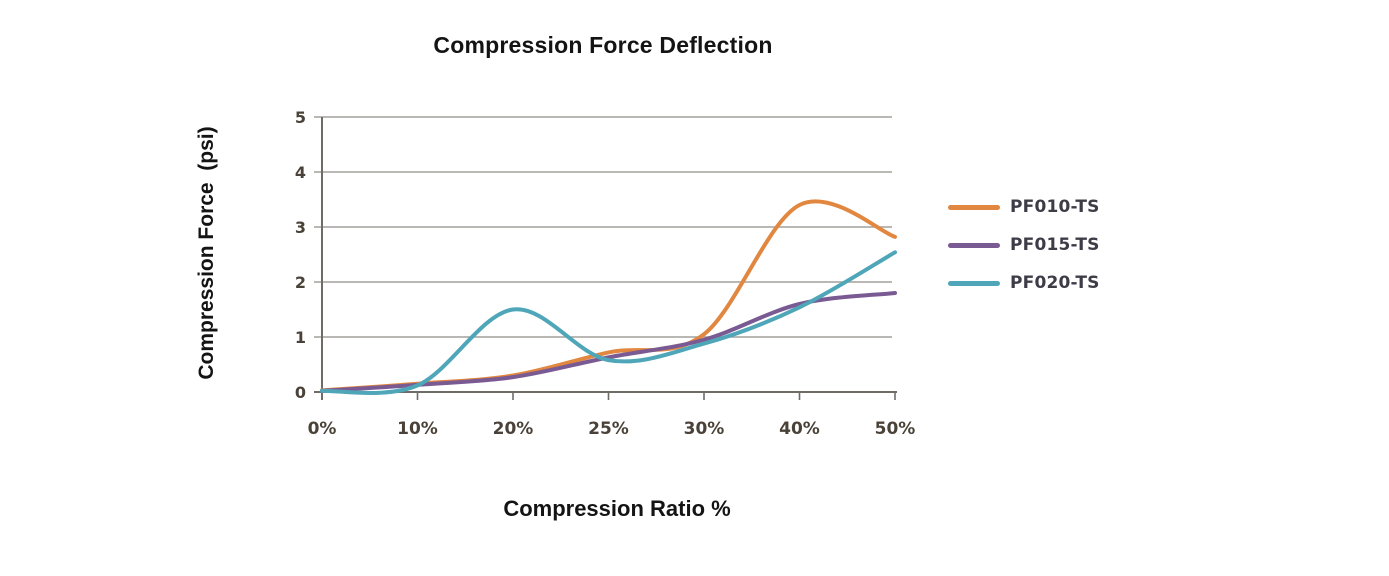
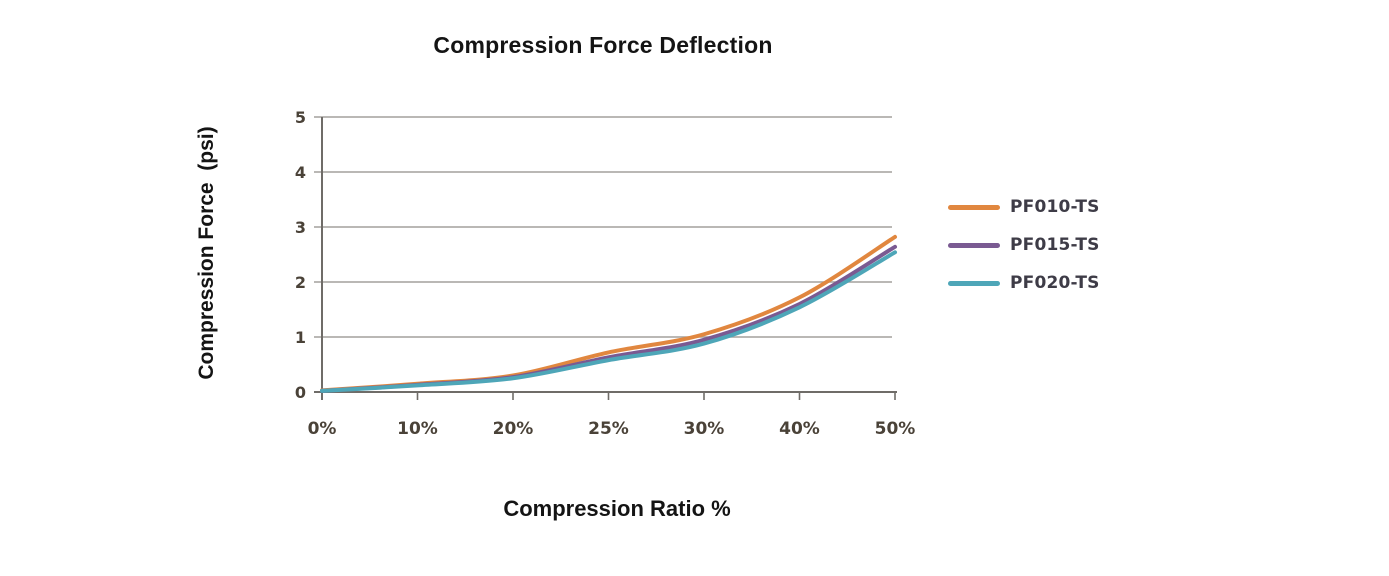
PF020-TS/20%: 1.5 -> 0.2
PF010-TS/40%: 3.4 -> 1.7
PF015-TS/50%: 1.8 -> 2.6
